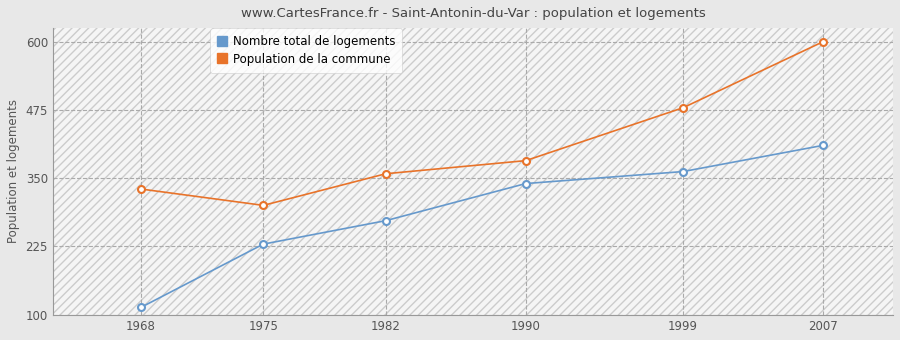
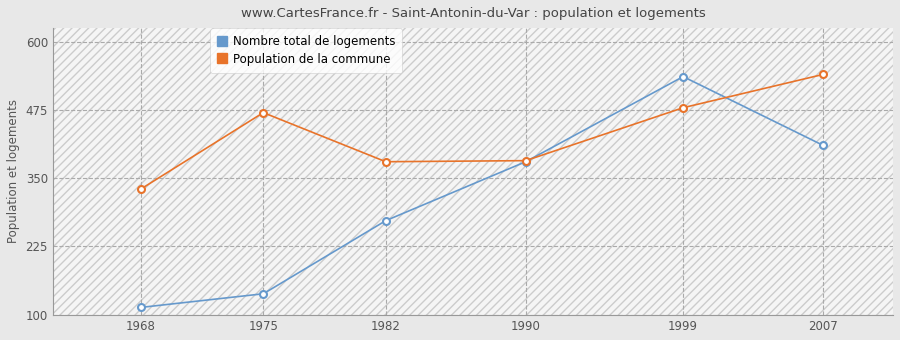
Nombre total de logements/1975: 229 -> 138
Population de la commune/1975: 300 -> 470
Population de la commune/1982: 358 -> 380
Nombre total de logements/1990: 340 -> 380
Nombre total de logements/1999: 362 -> 536
Population de la commune/2007: 600 -> 540
